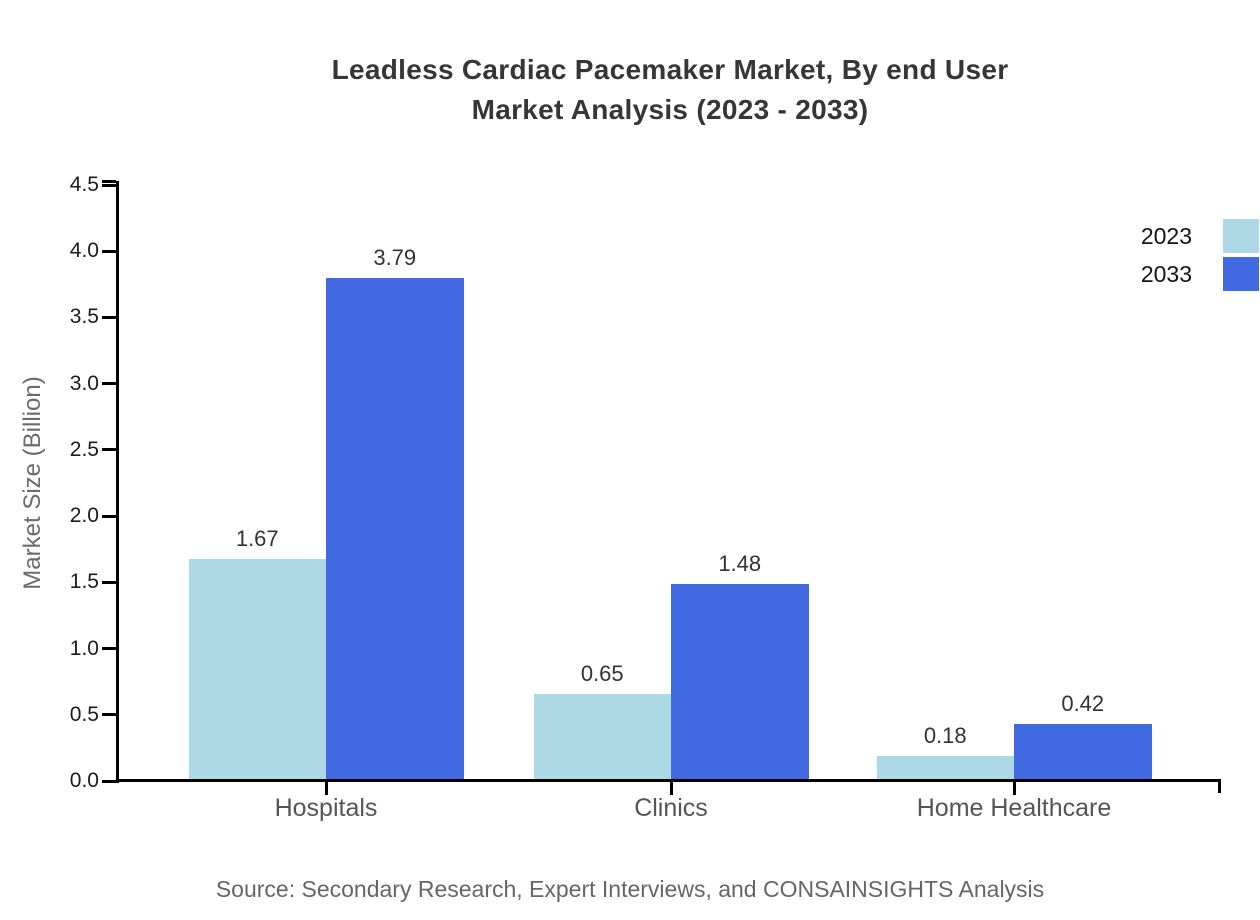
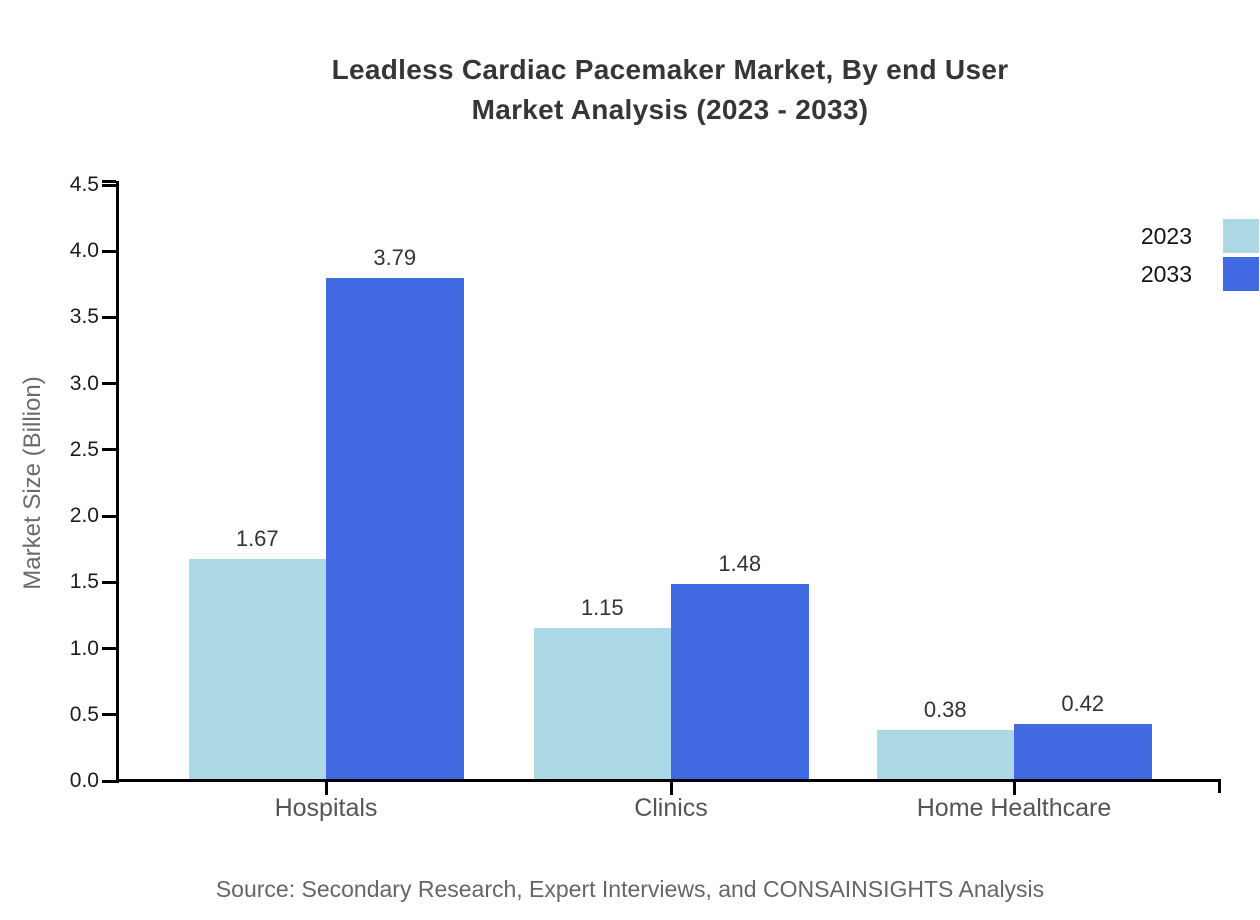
2023/Clinics: 0.65 -> 1.15
2023/Home Healthcare: 0.18 -> 0.38
